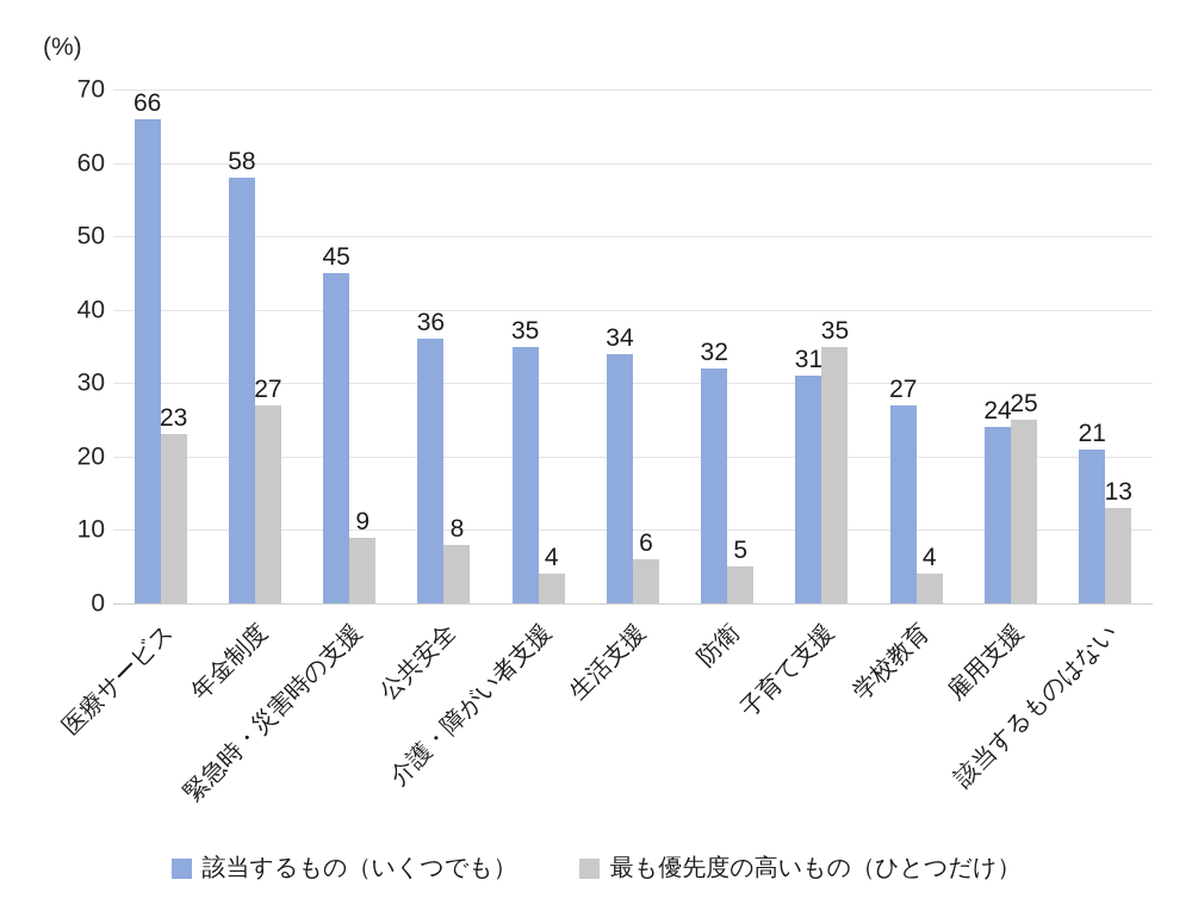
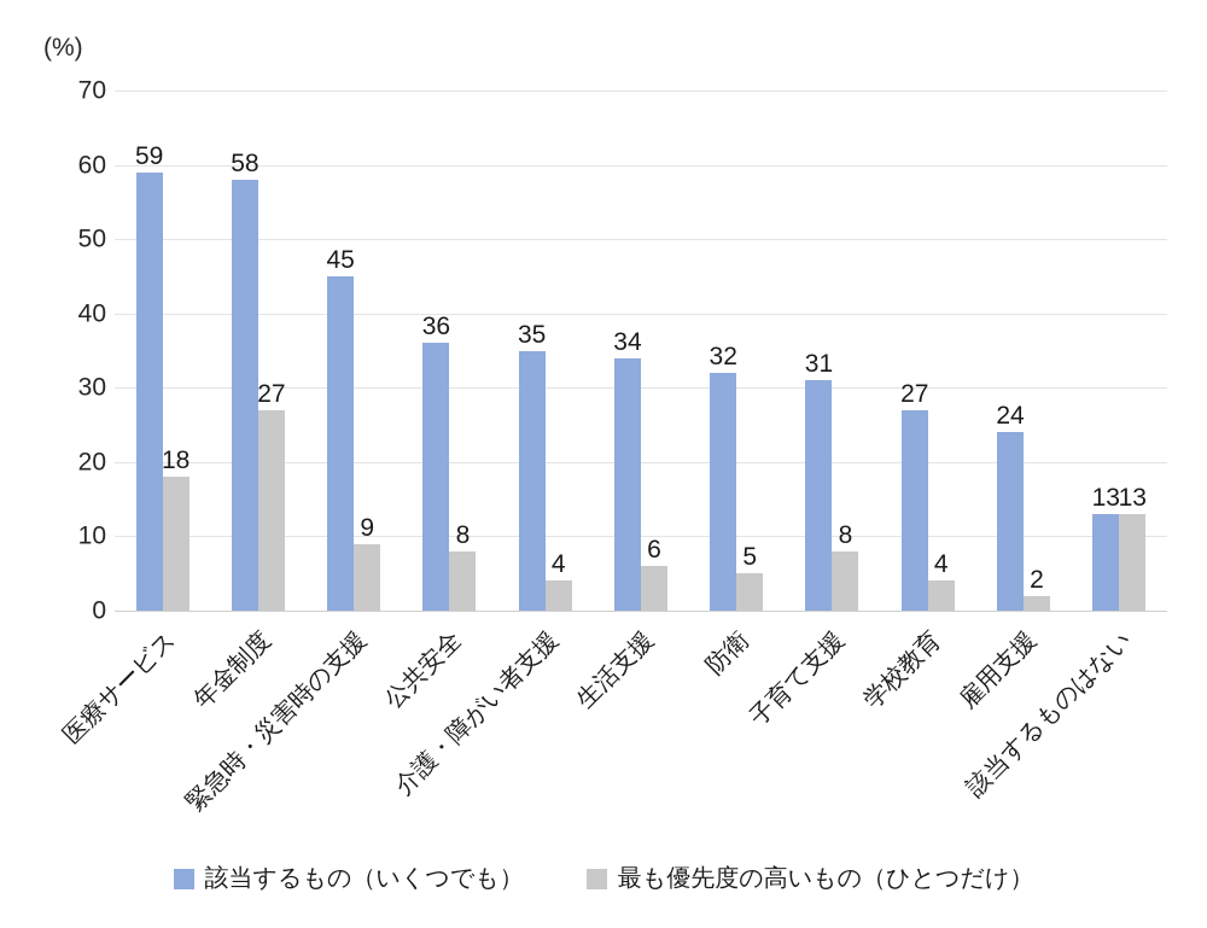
該当するもの（いくつでも）/医療サービス: 66 -> 59
最も優先度の高いもの（ひとつだけ）/医療サービス: 23 -> 18
最も優先度の高いもの（ひとつだけ）/子育て支援: 35 -> 8
最も優先度の高いもの（ひとつだけ）/雇用支援: 25 -> 2
該当するもの（いくつでも）/該当するものはない: 21 -> 13
